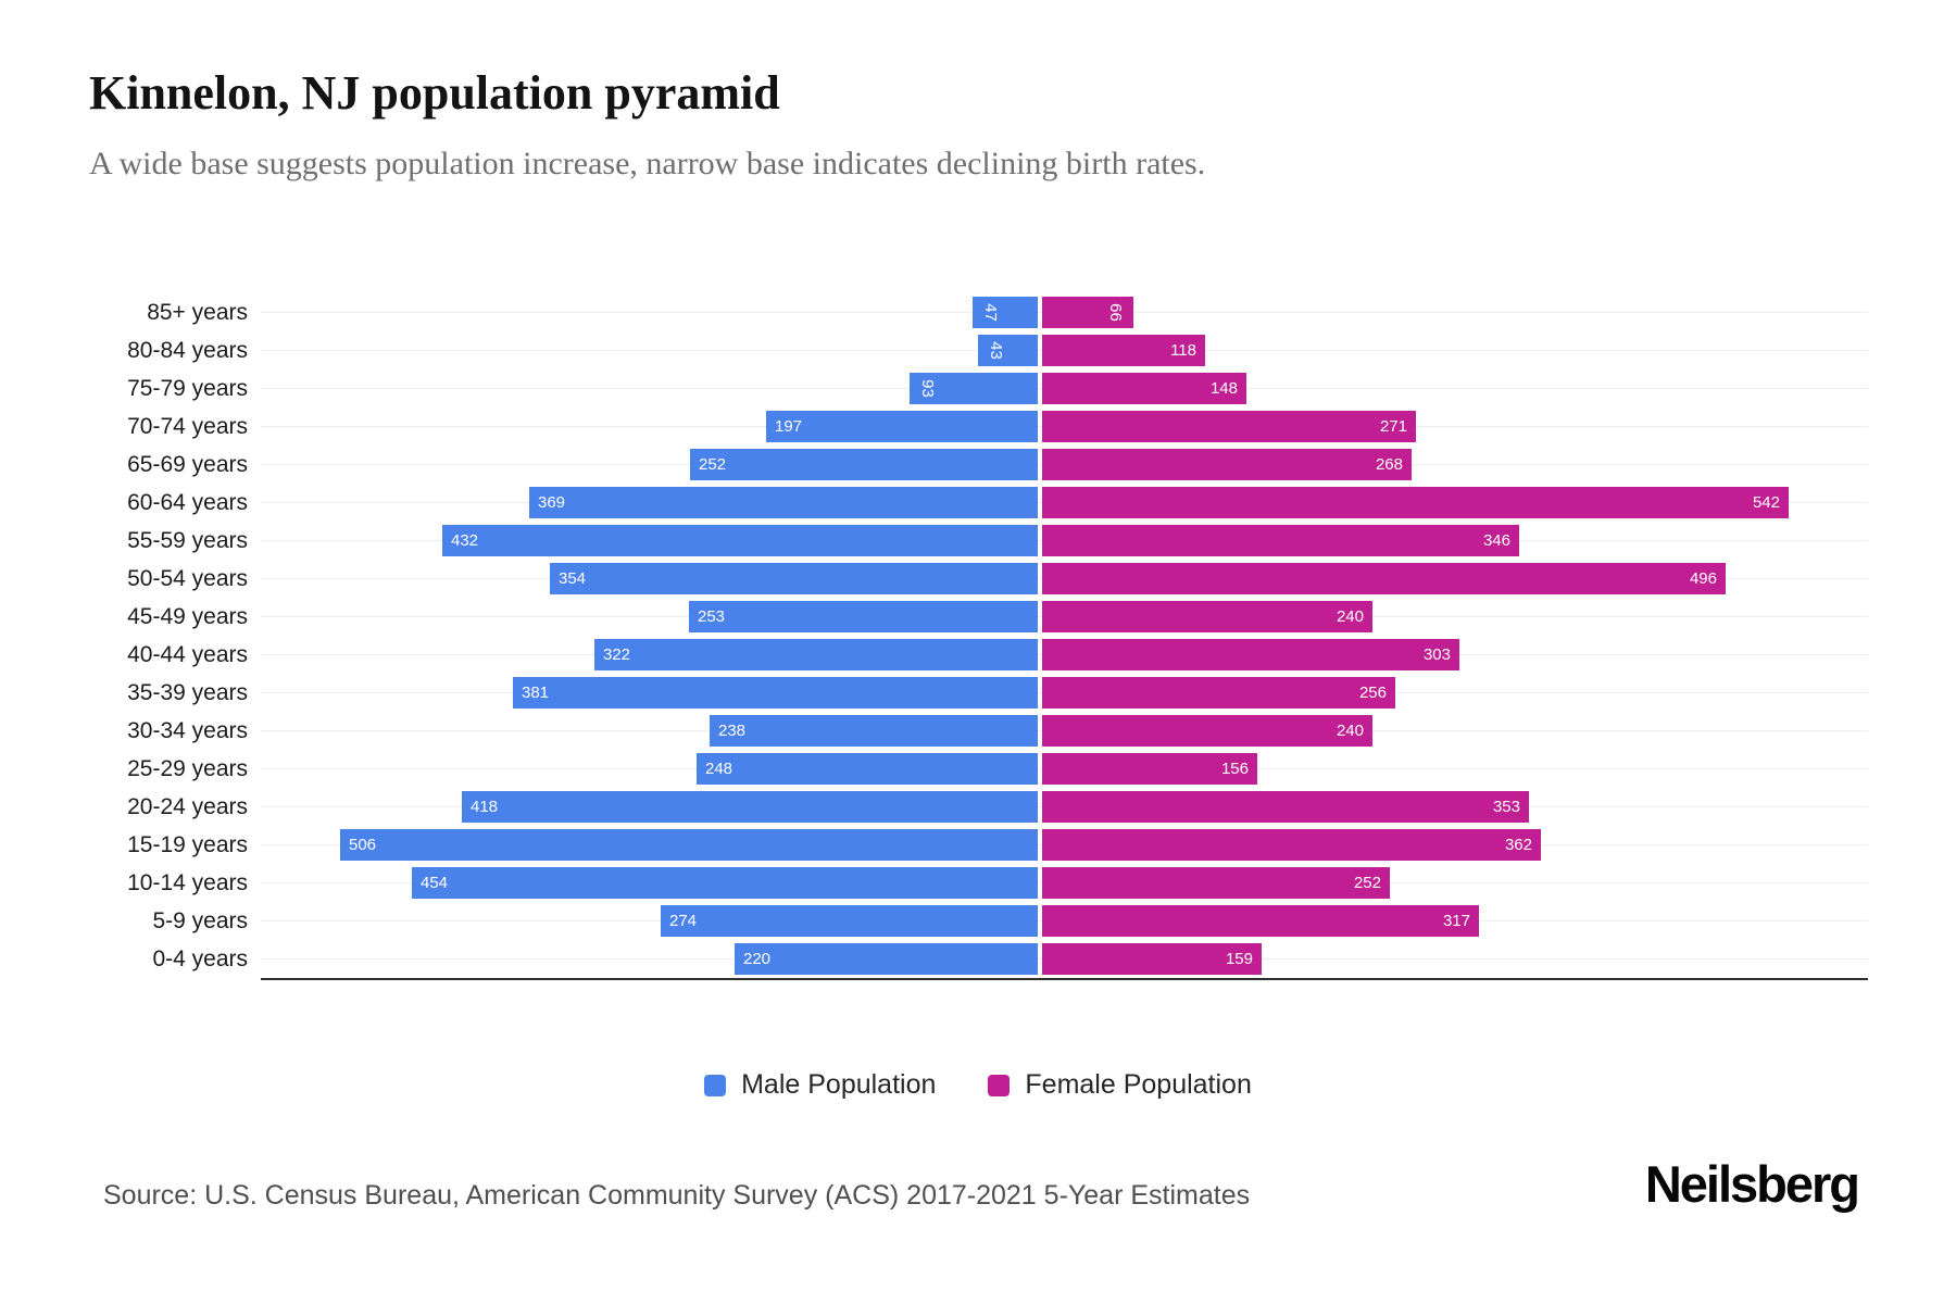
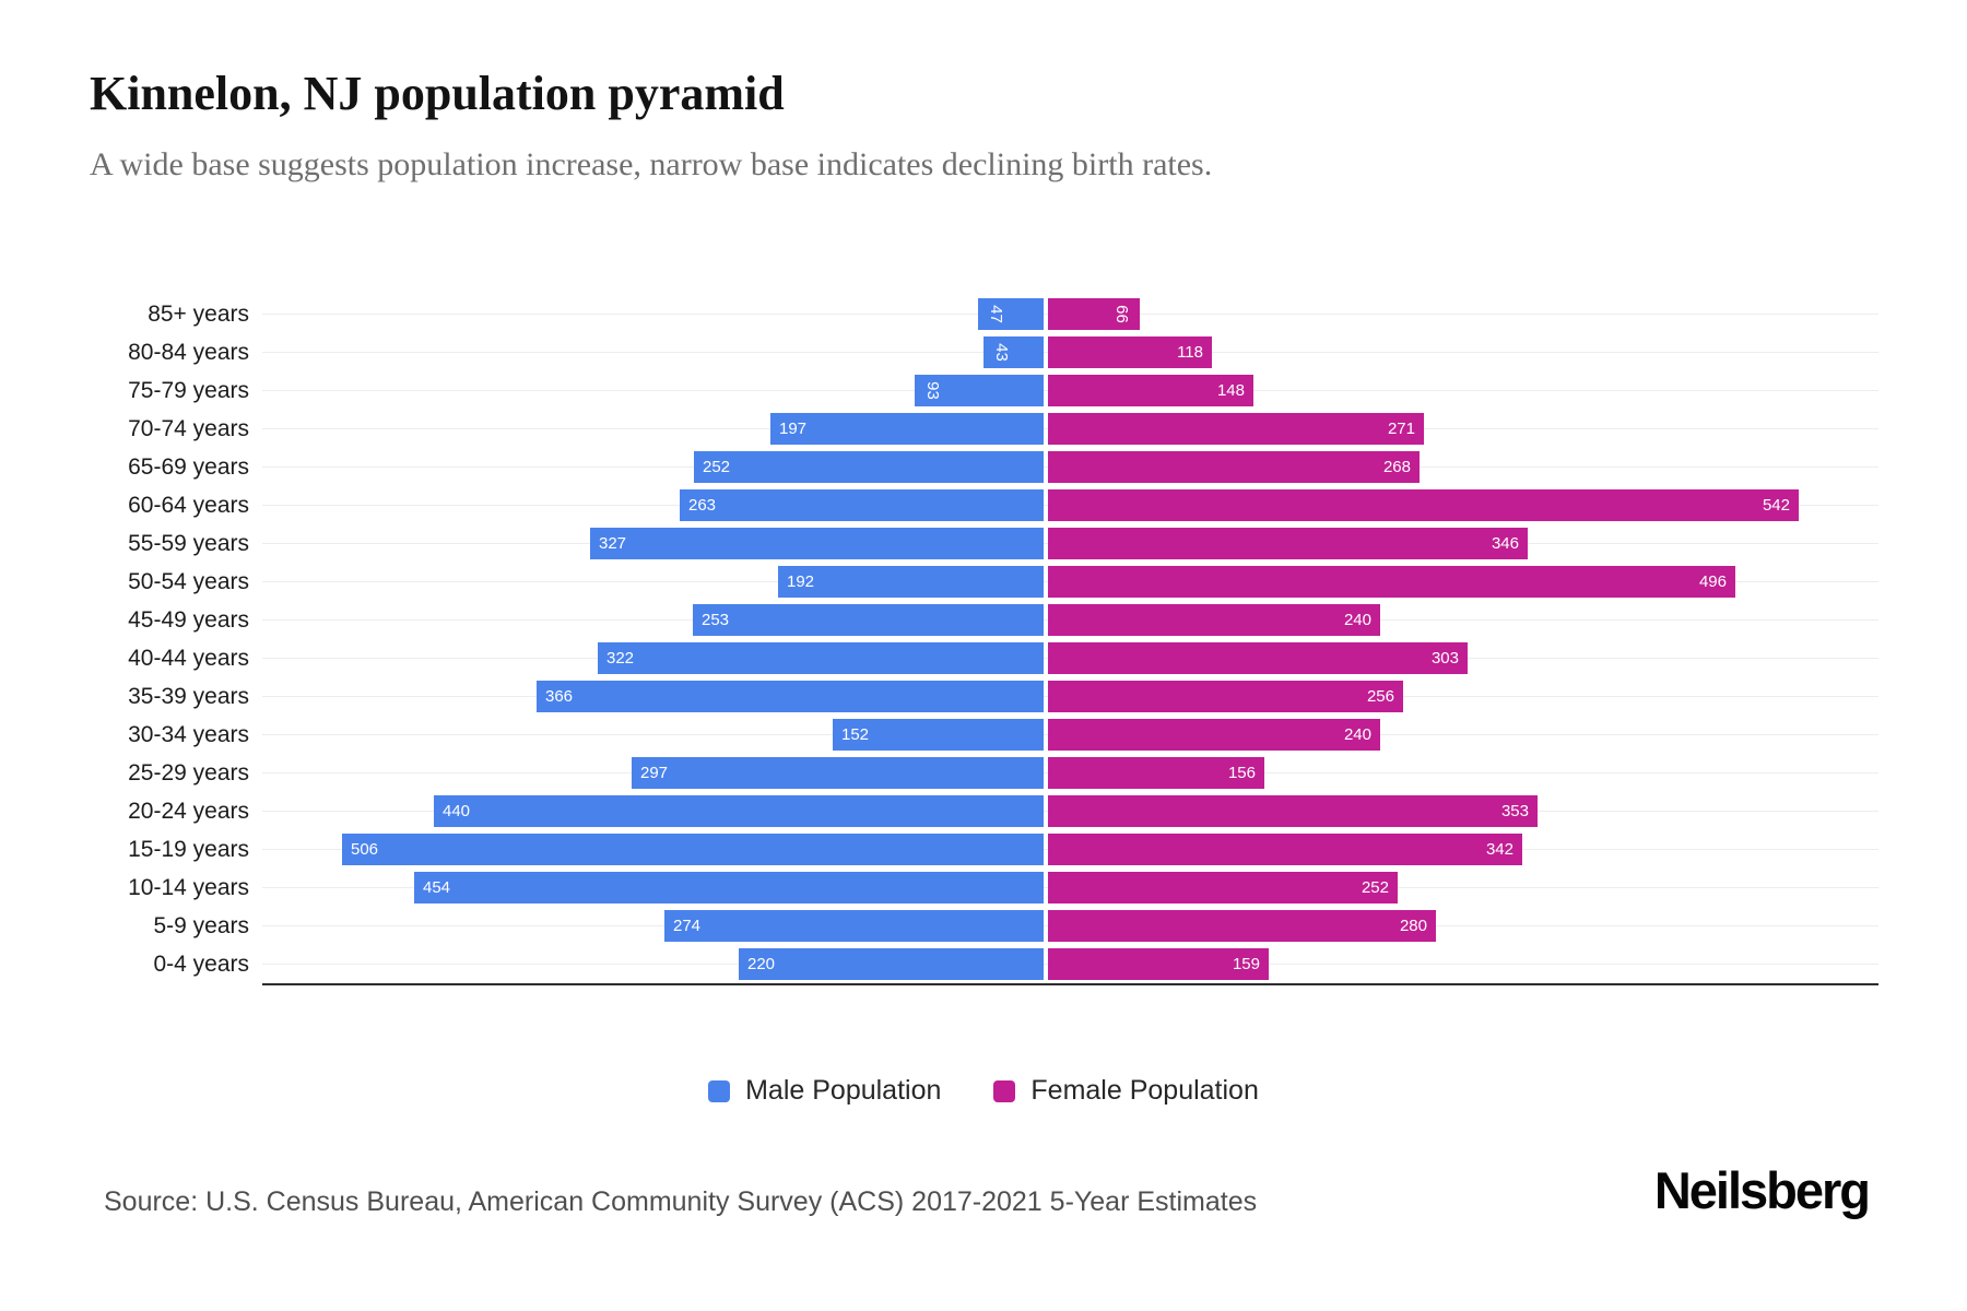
Male Population/60-64 years: 369 -> 263
Male Population/55-59 years: 432 -> 327
Male Population/50-54 years: 354 -> 192
Male Population/35-39 years: 381 -> 366
Male Population/30-34 years: 238 -> 152
Male Population/25-29 years: 248 -> 297
Male Population/20-24 years: 418 -> 440
Female Population/15-19 years: 362 -> 342
Female Population/5-9 years: 317 -> 280
